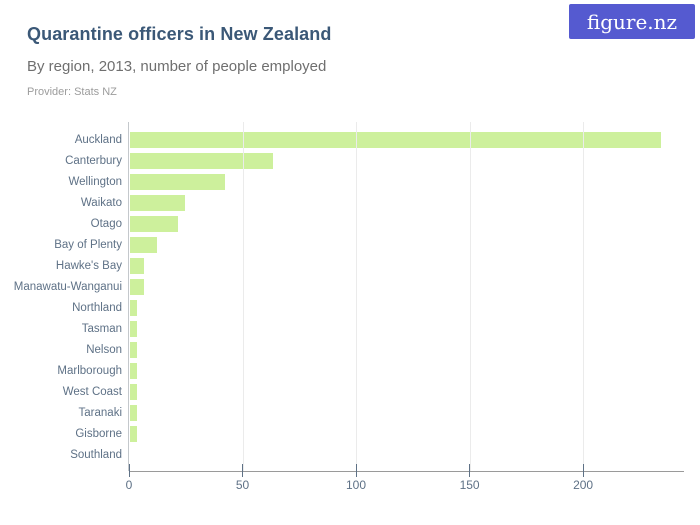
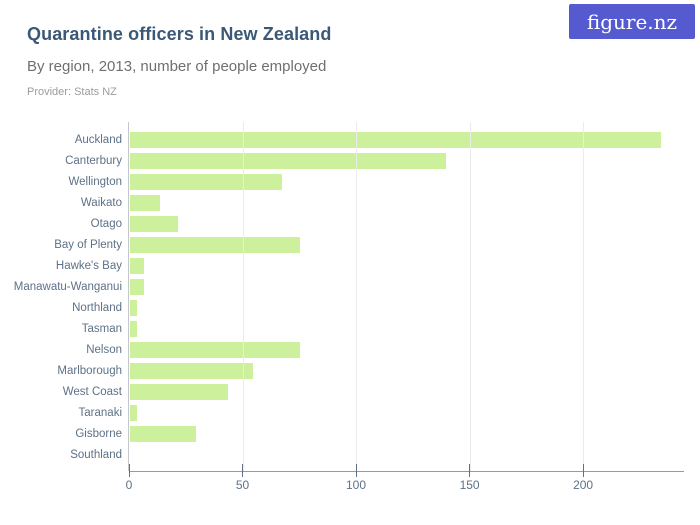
Canterbury: 63 -> 139
Wellington: 42 -> 67
Waikato: 24 -> 13
Bay of Plenty: 12 -> 75
Nelson: 3 -> 75
Marlborough: 3 -> 54
West Coast: 3 -> 43
Gisborne: 3 -> 29
